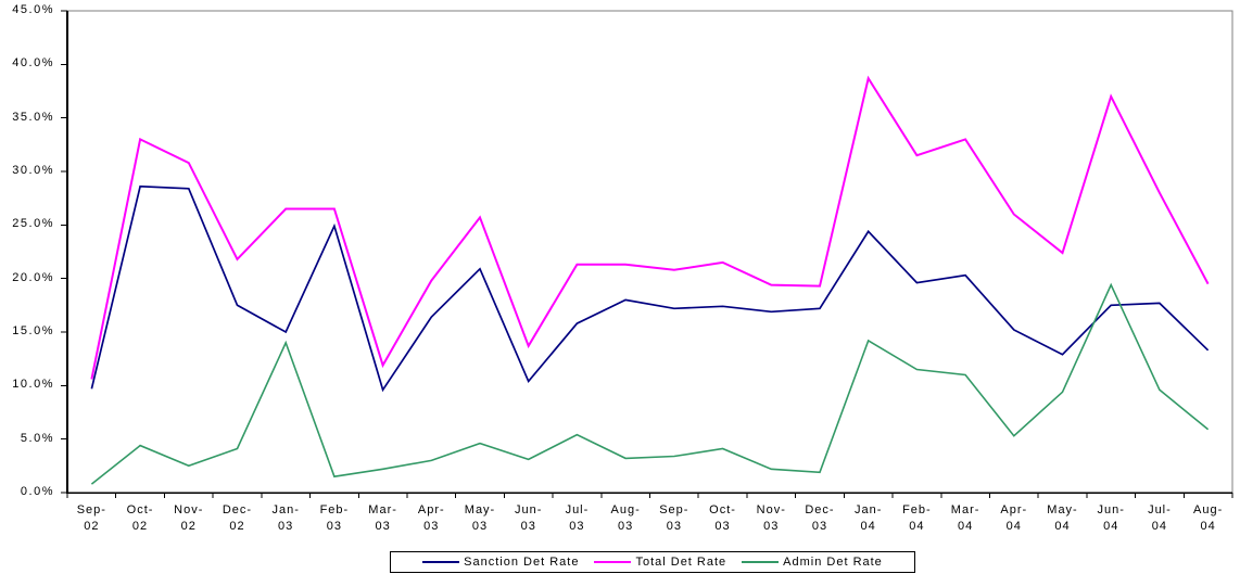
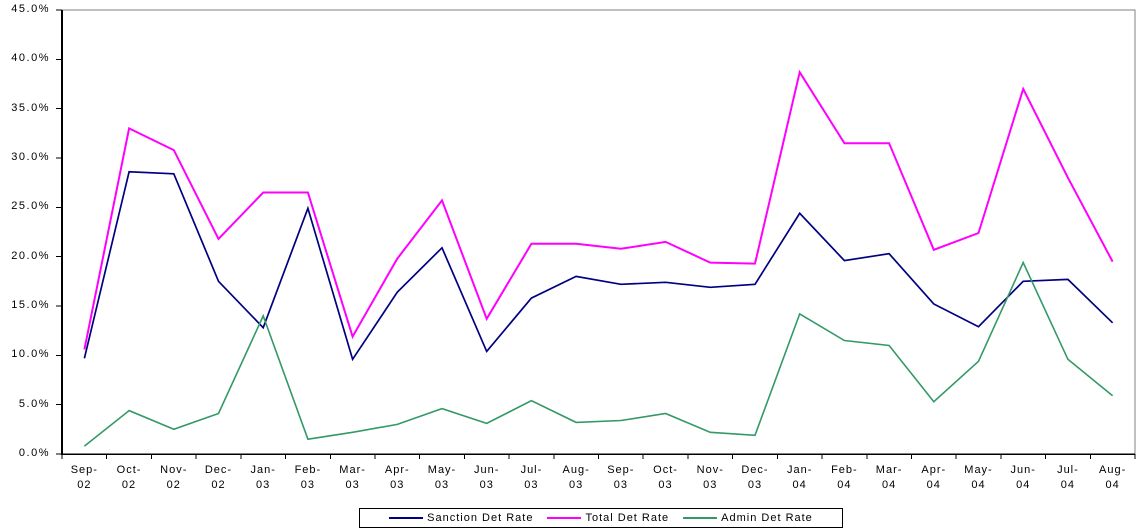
Sanction Det Rate/Jan-03: 15% -> 13%
Total Det Rate/Mar-04: 33% -> 32%
Total Det Rate/Apr-04: 26% -> 21%
